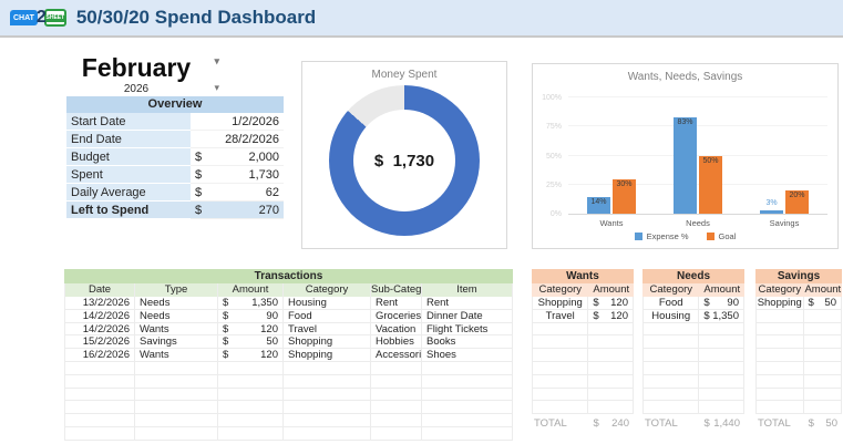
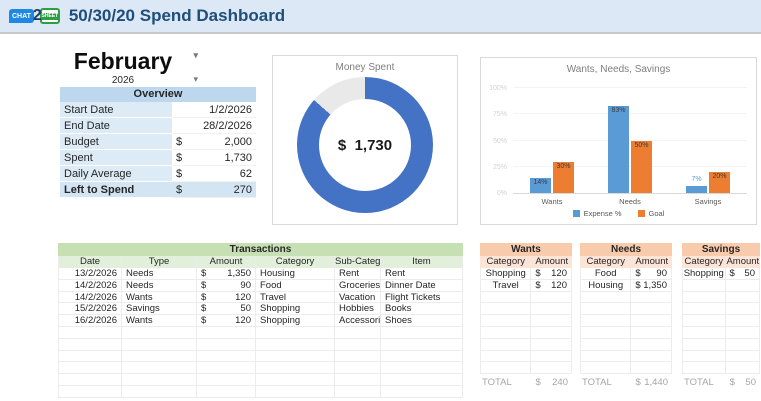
Wants, Needs, Savings/Expense %/Savings: 3% -> 7%
